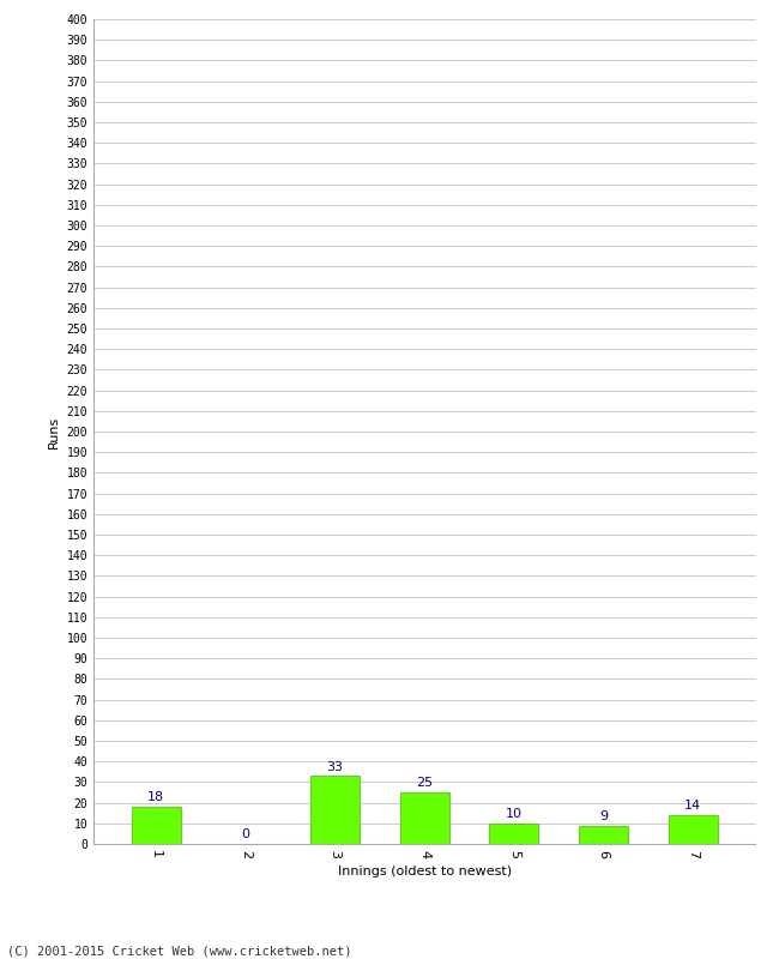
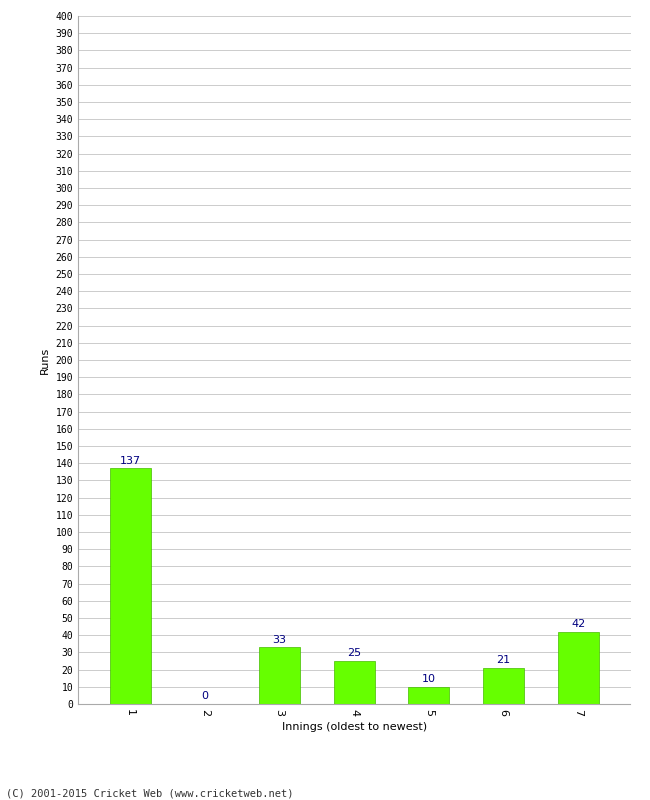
1: 18 -> 137
6: 9 -> 21
7: 14 -> 42
